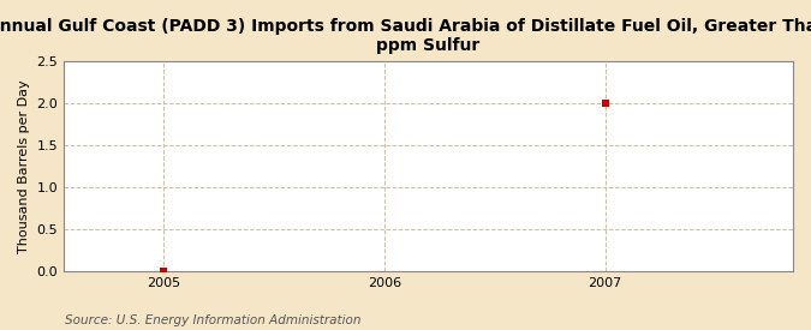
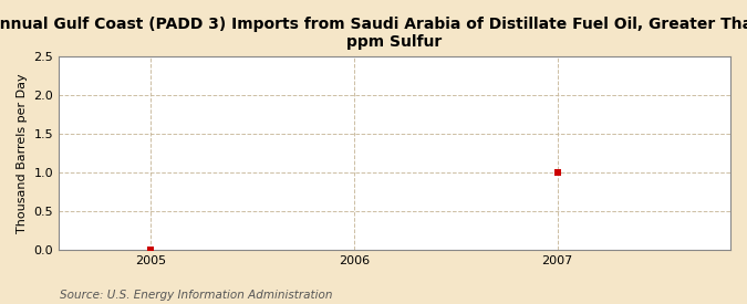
2007: 2 -> 1
